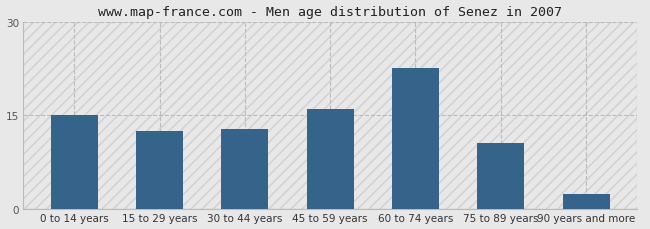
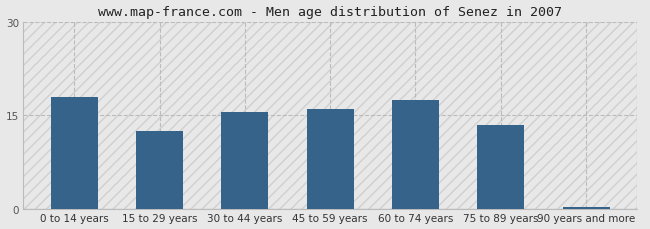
0 to 14 years: 15.0 -> 18.0
30 to 44 years: 12.8 -> 15.5
60 to 74 years: 22.6 -> 17.5
75 to 89 years: 10.6 -> 13.5
90 years and more: 2.4 -> 0.3
